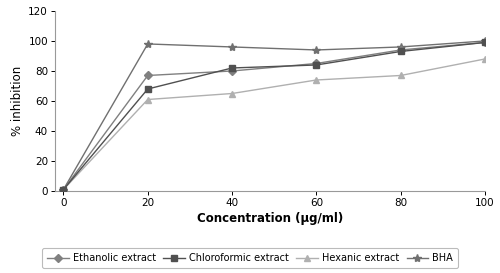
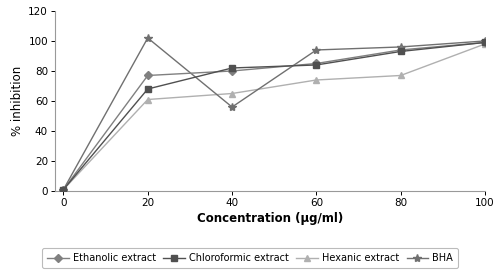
BHA/20: 98 -> 102
BHA/40: 96 -> 56
Hexanic extract/100: 88 -> 98
